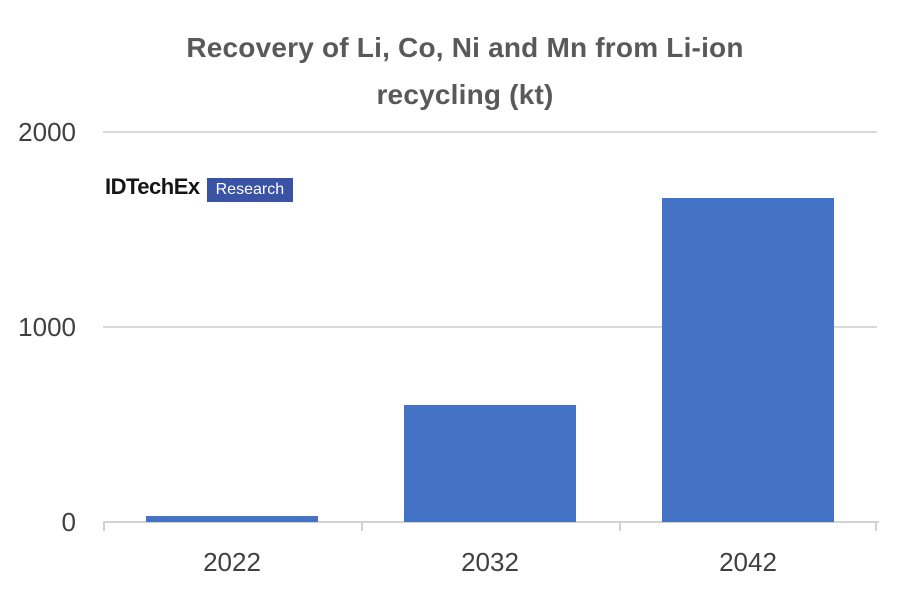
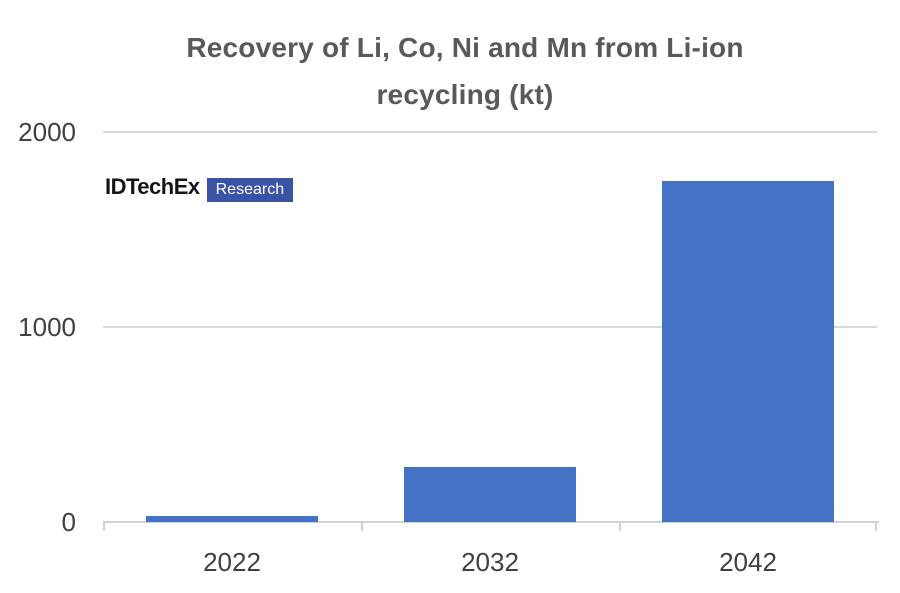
2032: 600 -> 280
2042: 1660 -> 1750
